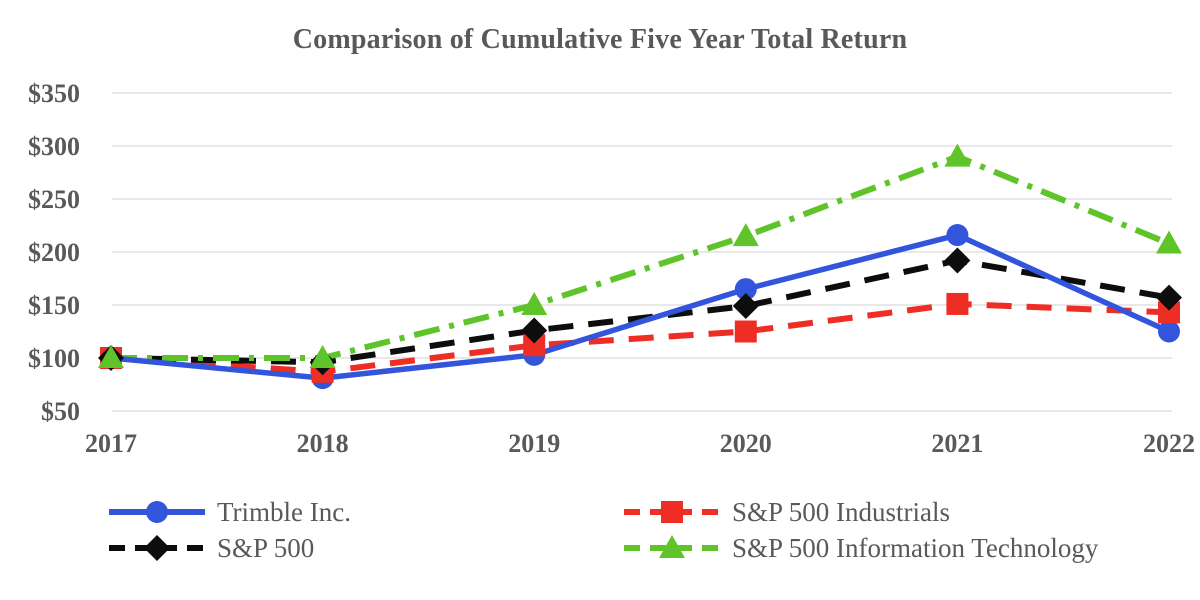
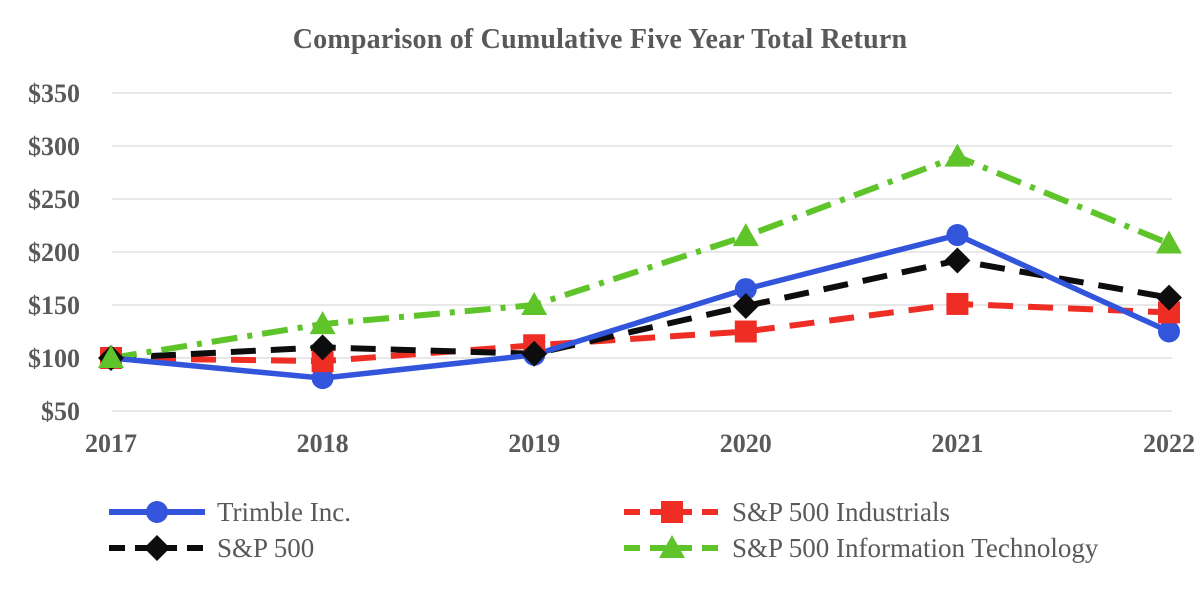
S&P 500/2018: $96 -> $110
S&P 500 Industrials/2018: $87 -> $97
S&P 500 Information Technology/2018: $100 -> $132
S&P 500/2019: $126 -> $104
